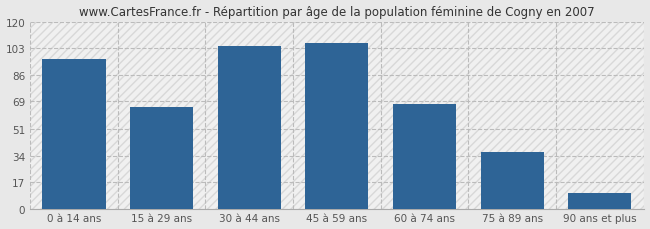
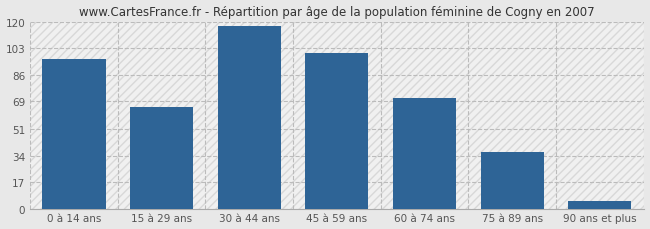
30 à 44 ans: 104 -> 117
45 à 59 ans: 106 -> 100
60 à 74 ans: 67 -> 71
90 ans et plus: 10 -> 5
